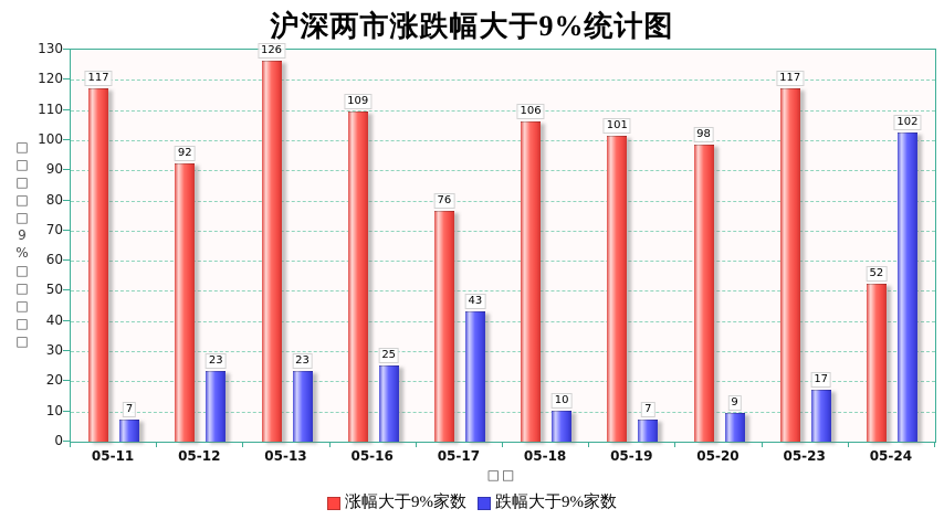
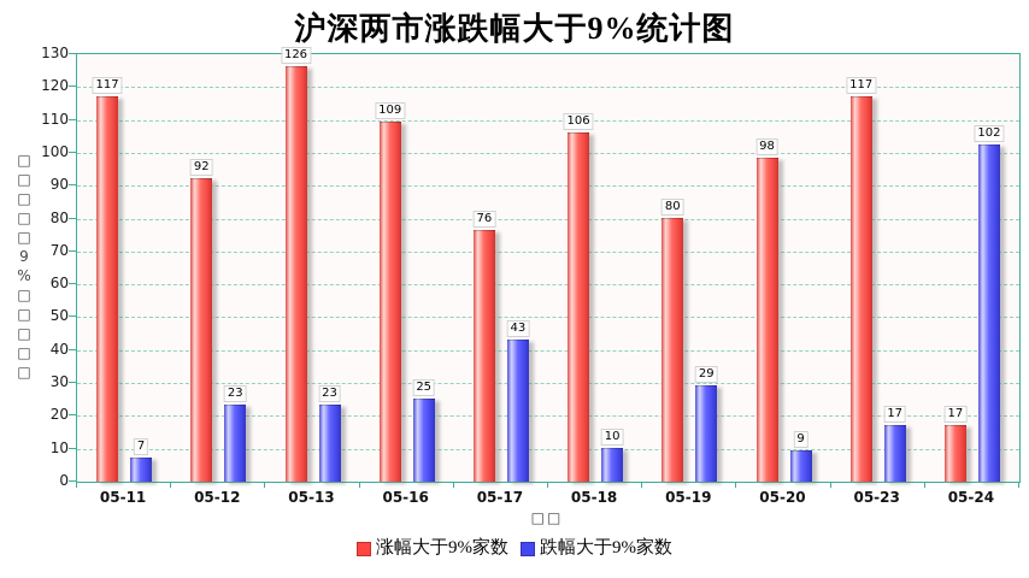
涨幅大于9%家数/05-19: 101 -> 80
跌幅大于9%家数/05-19: 7 -> 29
涨幅大于9%家数/05-24: 52 -> 17
